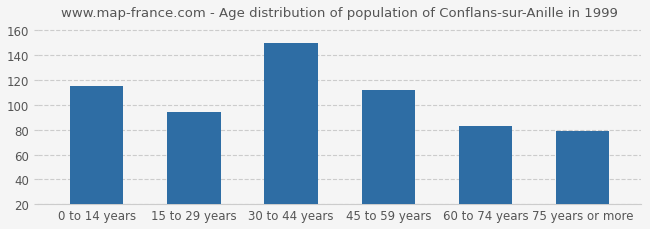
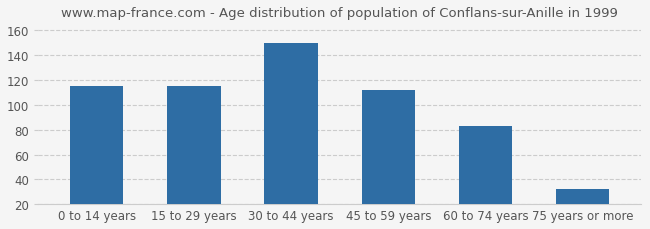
15 to 29 years: 94 -> 115
75 years or more: 79 -> 32
